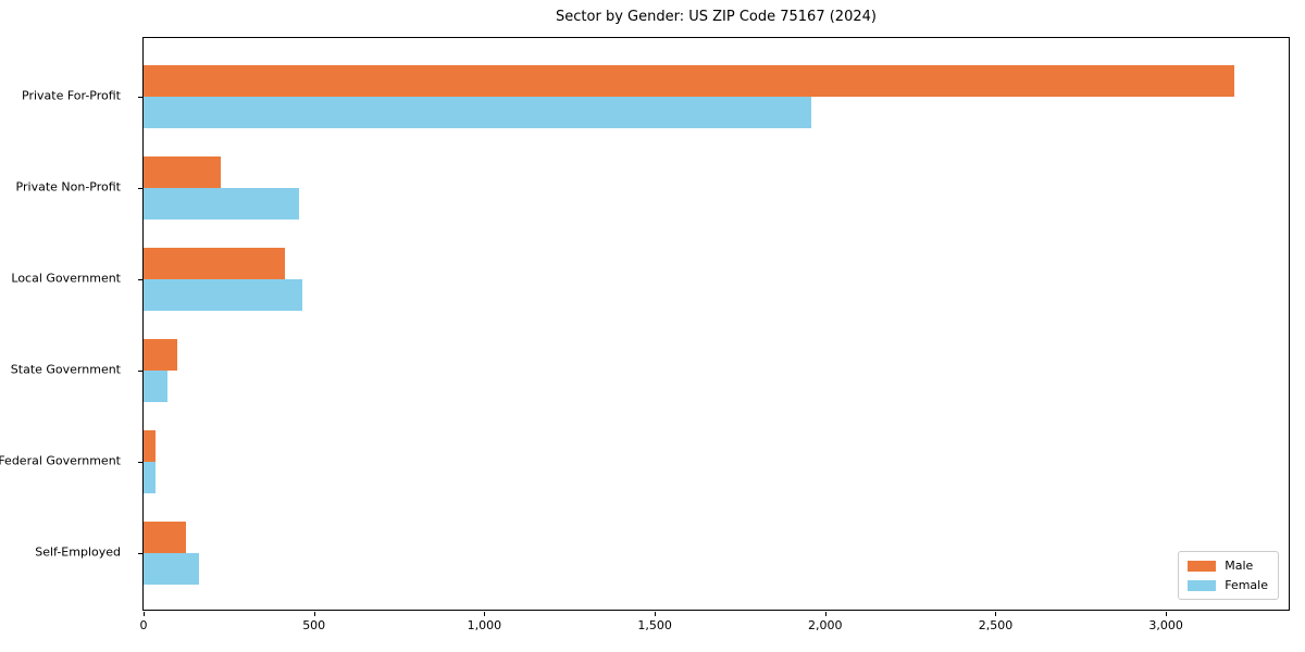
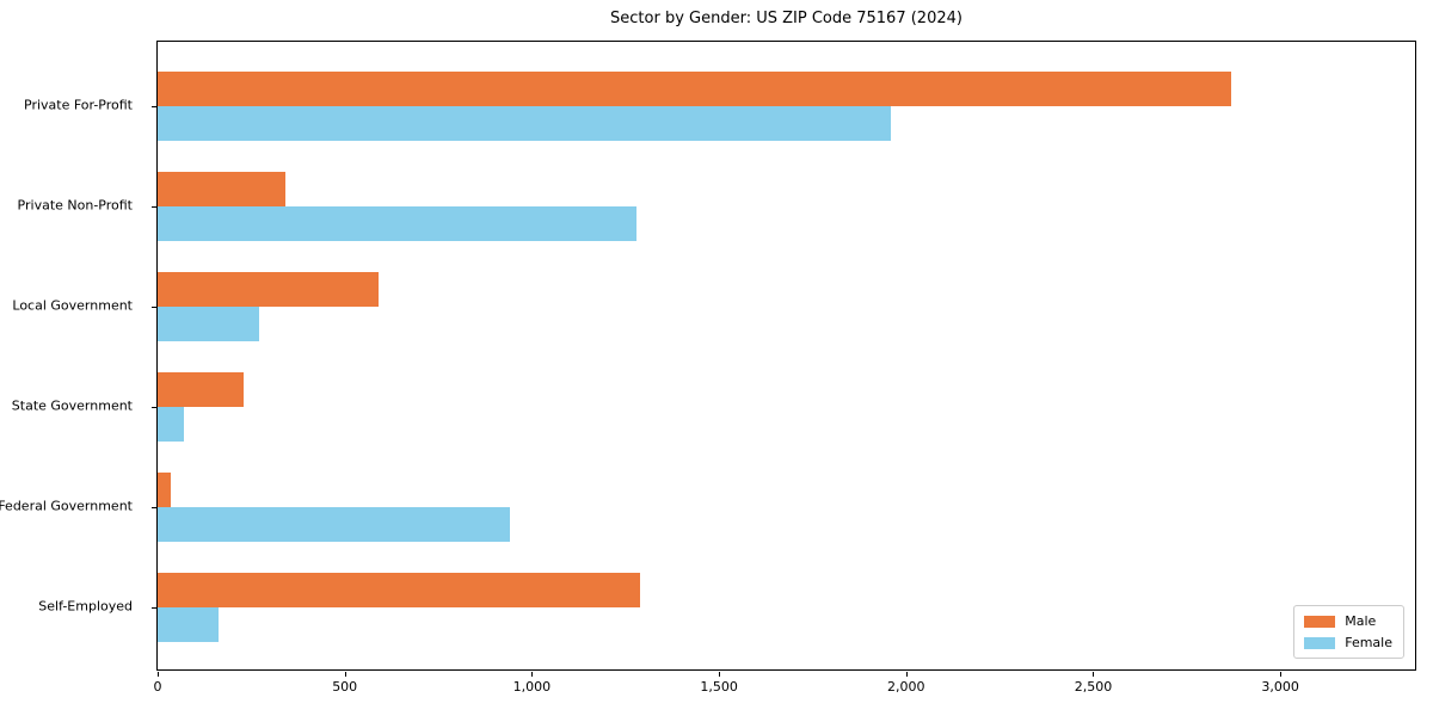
Male/Private For-Profit: 3200 -> 2870
Male/Private Non-Profit: 230 -> 340
Female/Private Non-Profit: 460 -> 1280
Male/Local Government: 420 -> 590
Female/Local Government: 460 -> 270
Male/State Government: 100 -> 230
Female/Federal Government: 30 -> 940
Male/Self-Employed: 120 -> 1290
